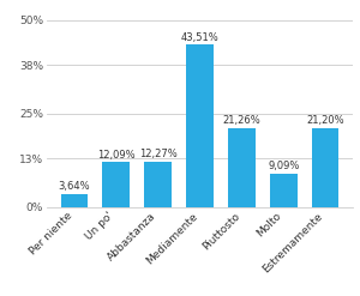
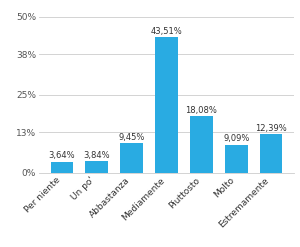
Un po': 12,09% -> 3,84%
Abbastanza: 12,27% -> 9,45%
Piuttosto: 21,26% -> 18,08%
Estremamente: 21,20% -> 12,39%
